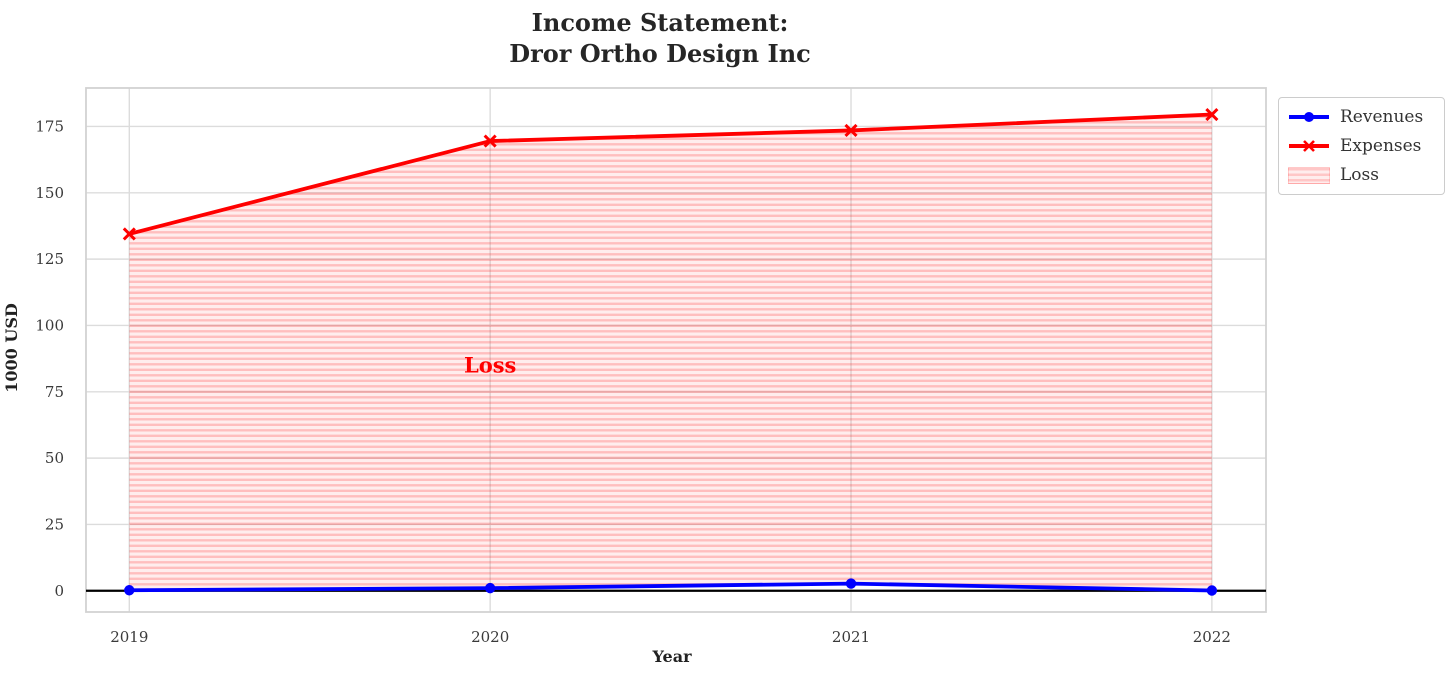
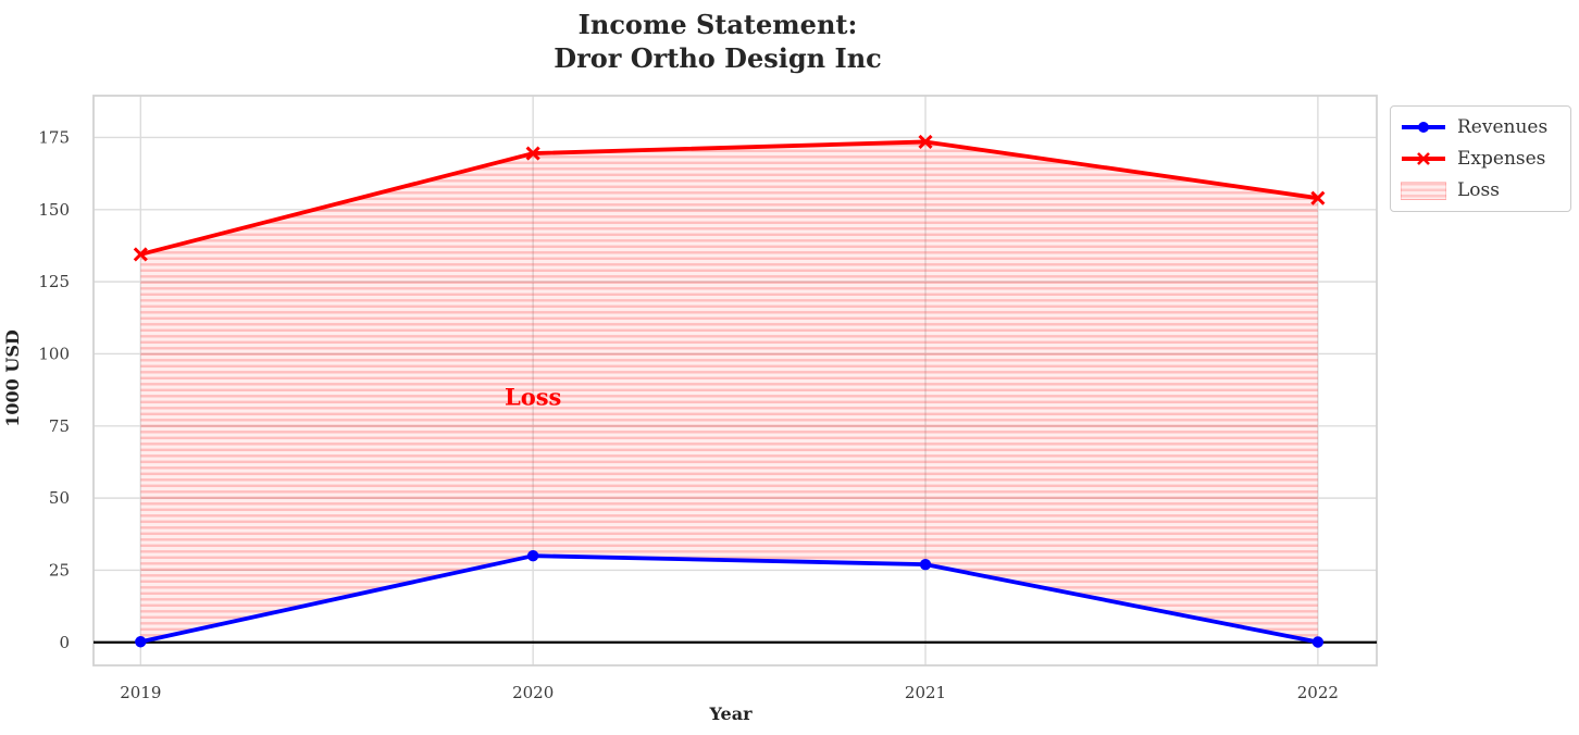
Revenues/2020: 1 -> 30
Revenues/2021: 3 -> 27
Expenses/2022: 180 -> 154
